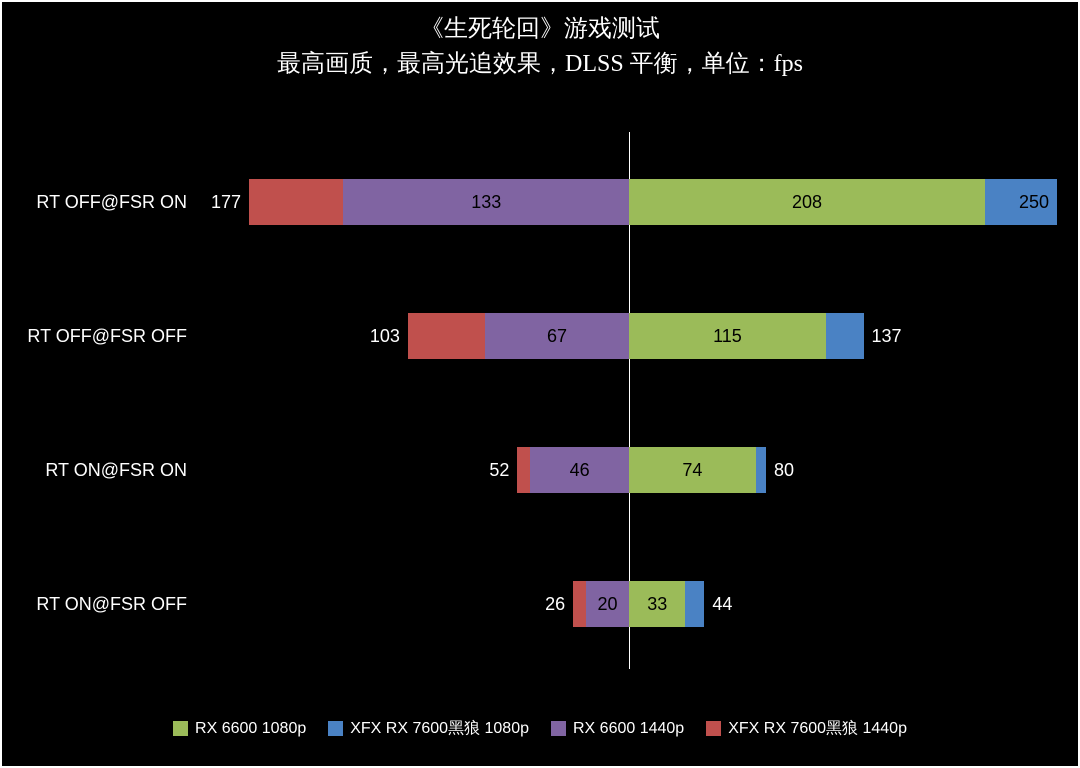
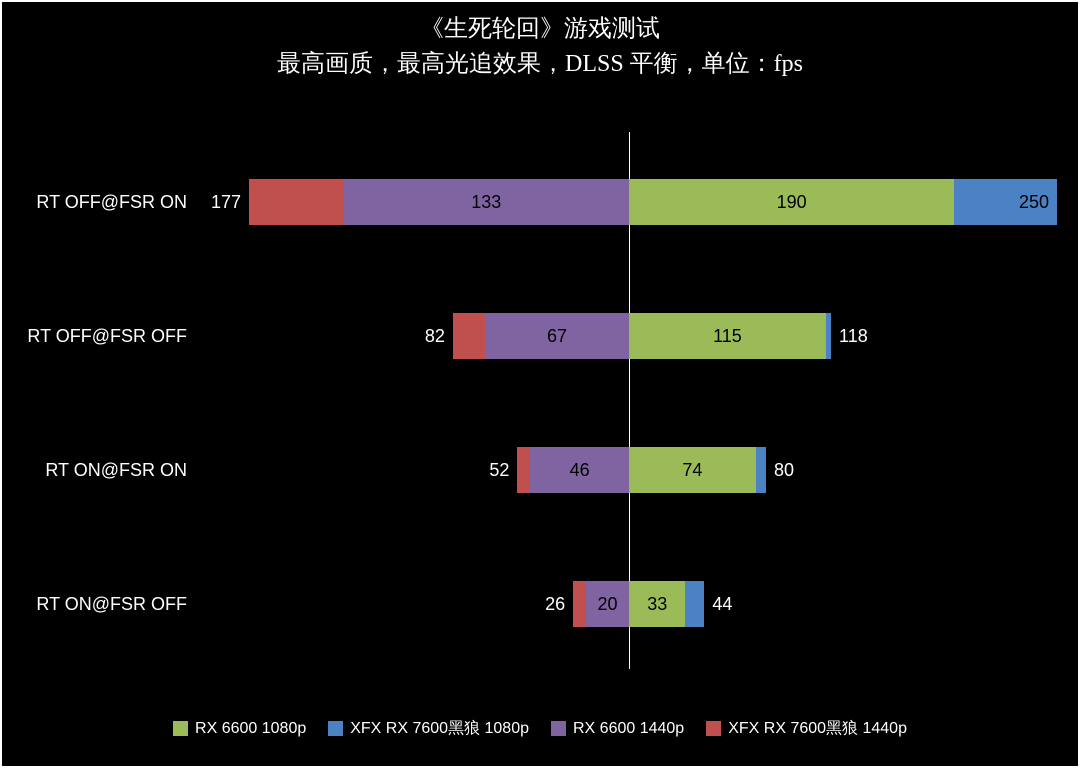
RX 6600 1080p/RT OFF@FSR ON: 208 -> 190
XFX RX 7600黑狼 1080p/RT OFF@FSR OFF: 137 -> 118
XFX RX 7600黑狼 1440p/RT OFF@FSR OFF: 103 -> 82
